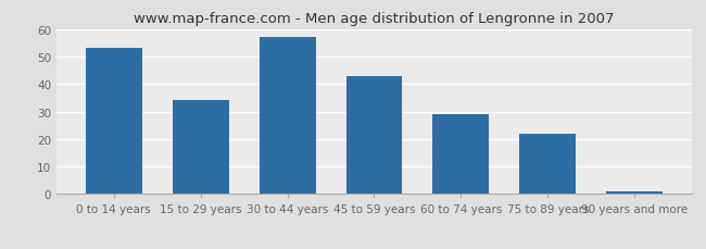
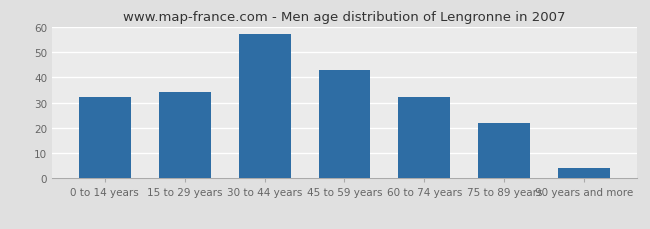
0 to 14 years: 53 -> 32
60 to 74 years: 29 -> 32
90 years and more: 1 -> 4
